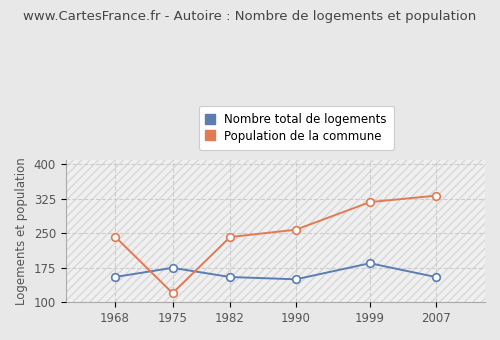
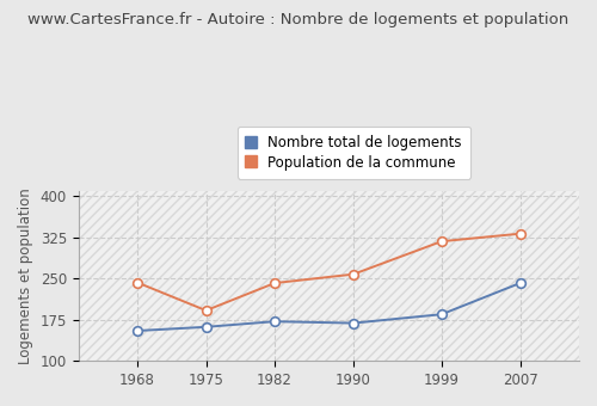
Nombre total de logements/1975: 175 -> 162
Population de la commune/1975: 120 -> 192
Nombre total de logements/1982: 155 -> 172
Nombre total de logements/1990: 150 -> 169
Nombre total de logements/2007: 155 -> 242
